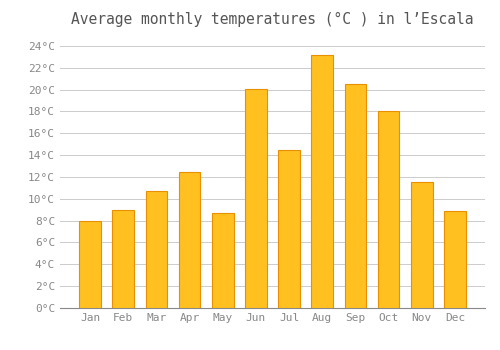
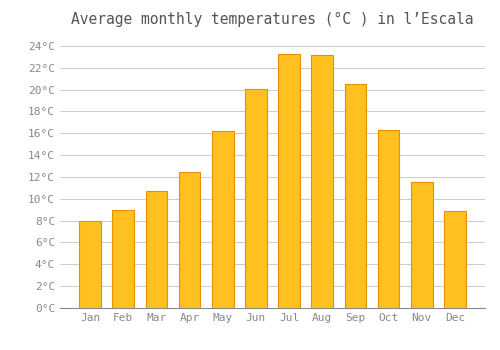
May: 8.7°C -> 16.2°C
Jul: 14.5°C -> 23.3°C
Oct: 18.0°C -> 16.3°C
